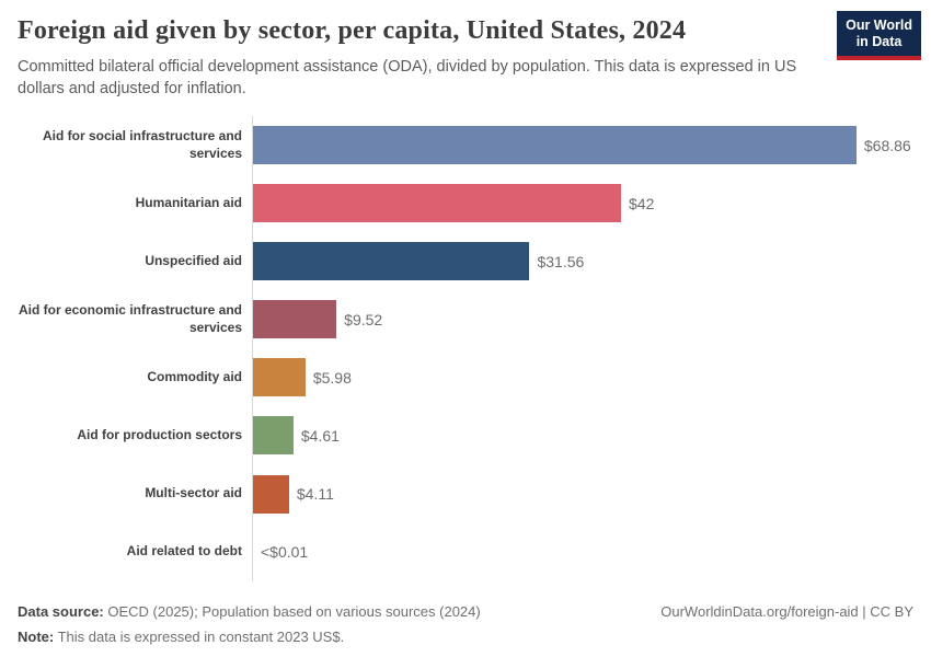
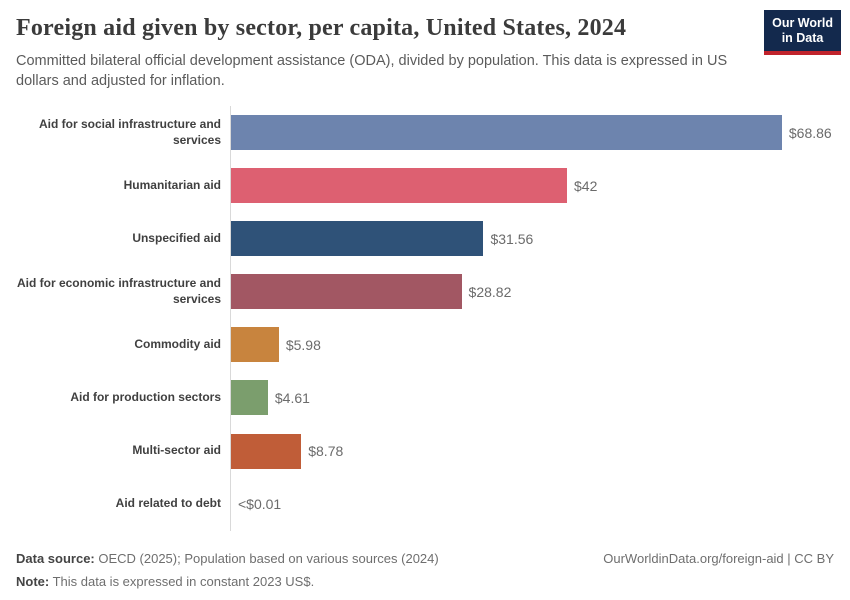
Aid for economic infrastructure and services: $9.52 -> $28.82
Multi-sector aid: $4.11 -> $8.78
